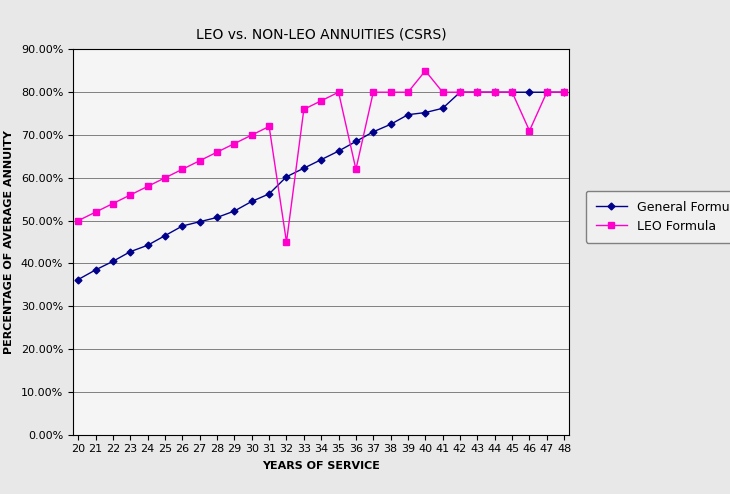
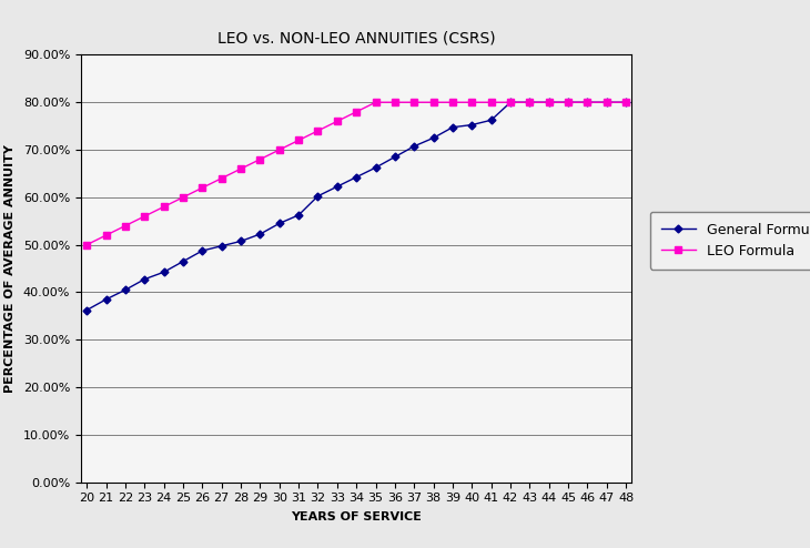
LEO Formula/32: 45% -> 74%
LEO Formula/36: 62% -> 80%
LEO Formula/40: 85% -> 80%
LEO Formula/46: 71% -> 80%
